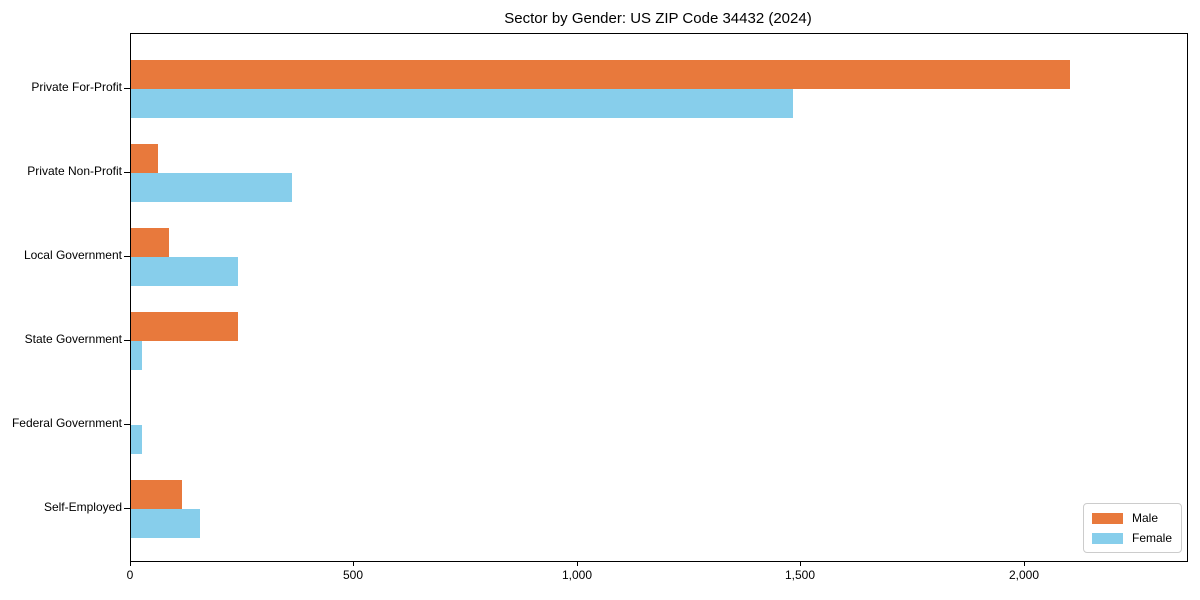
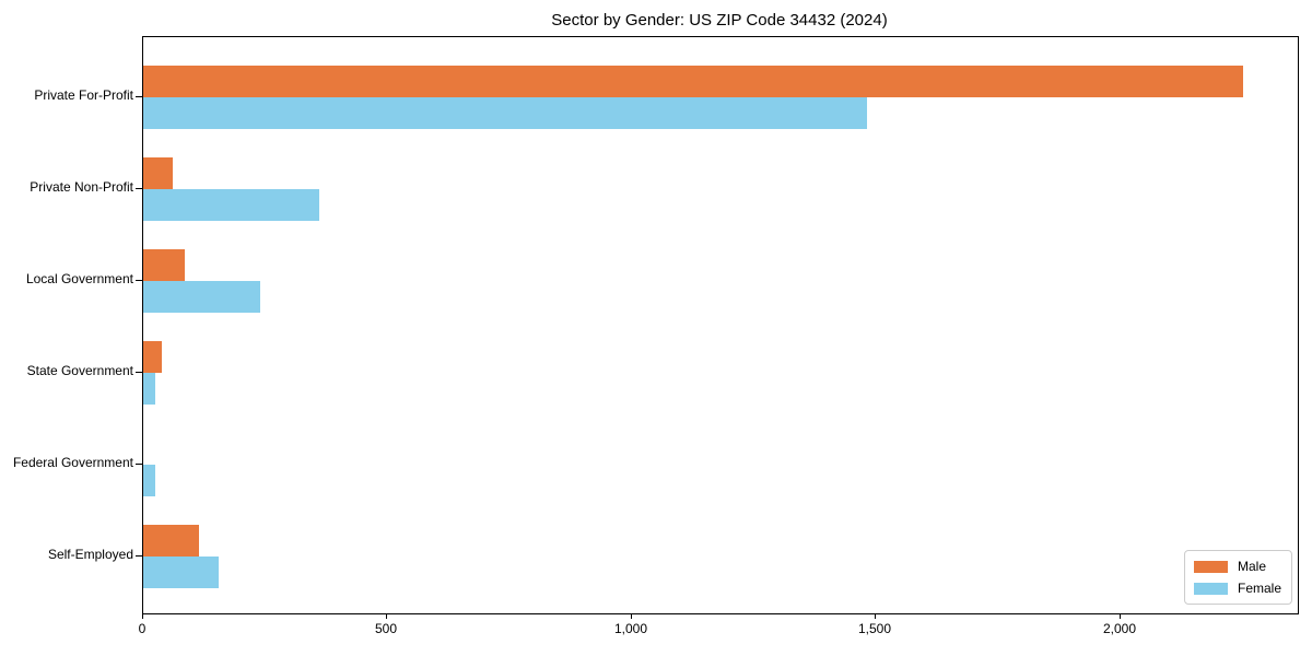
Male/Private For-Profit: 2100 -> 2250
Male/State Government: 240 -> 40
